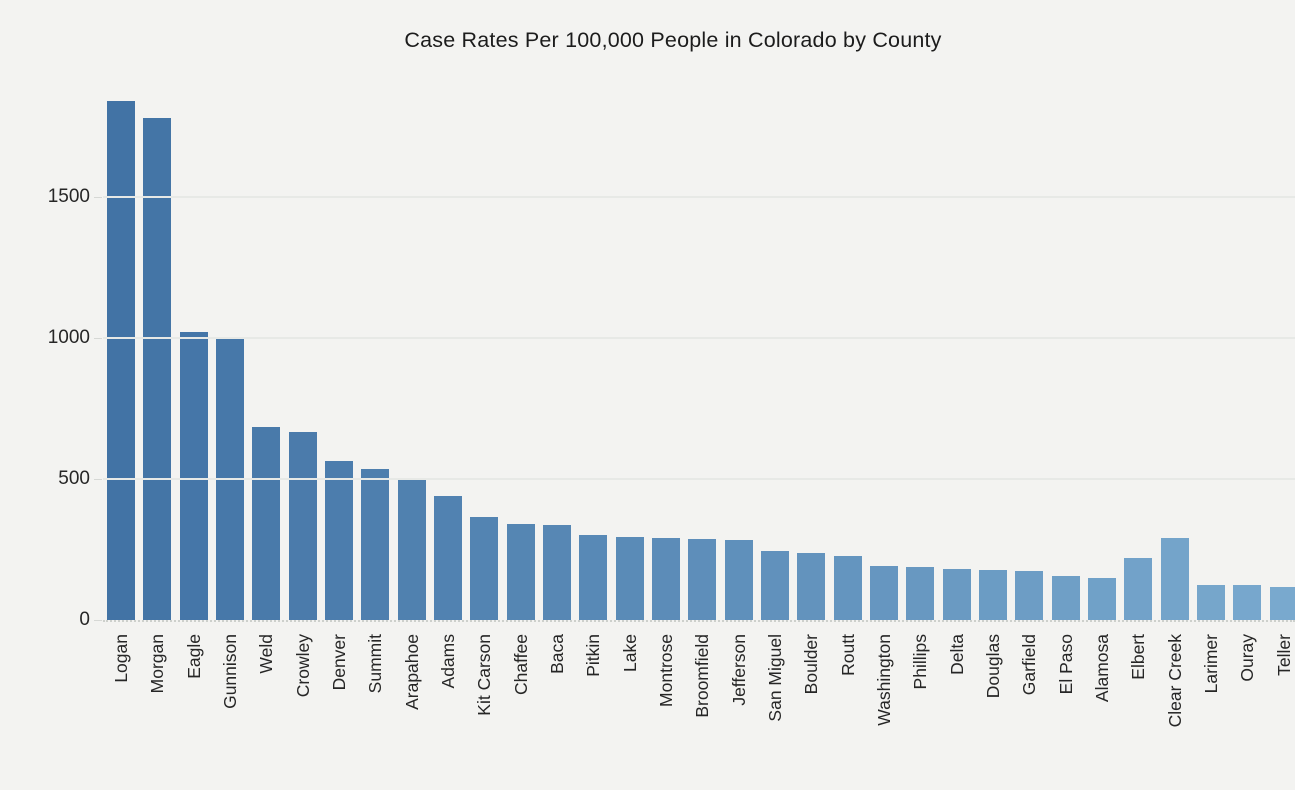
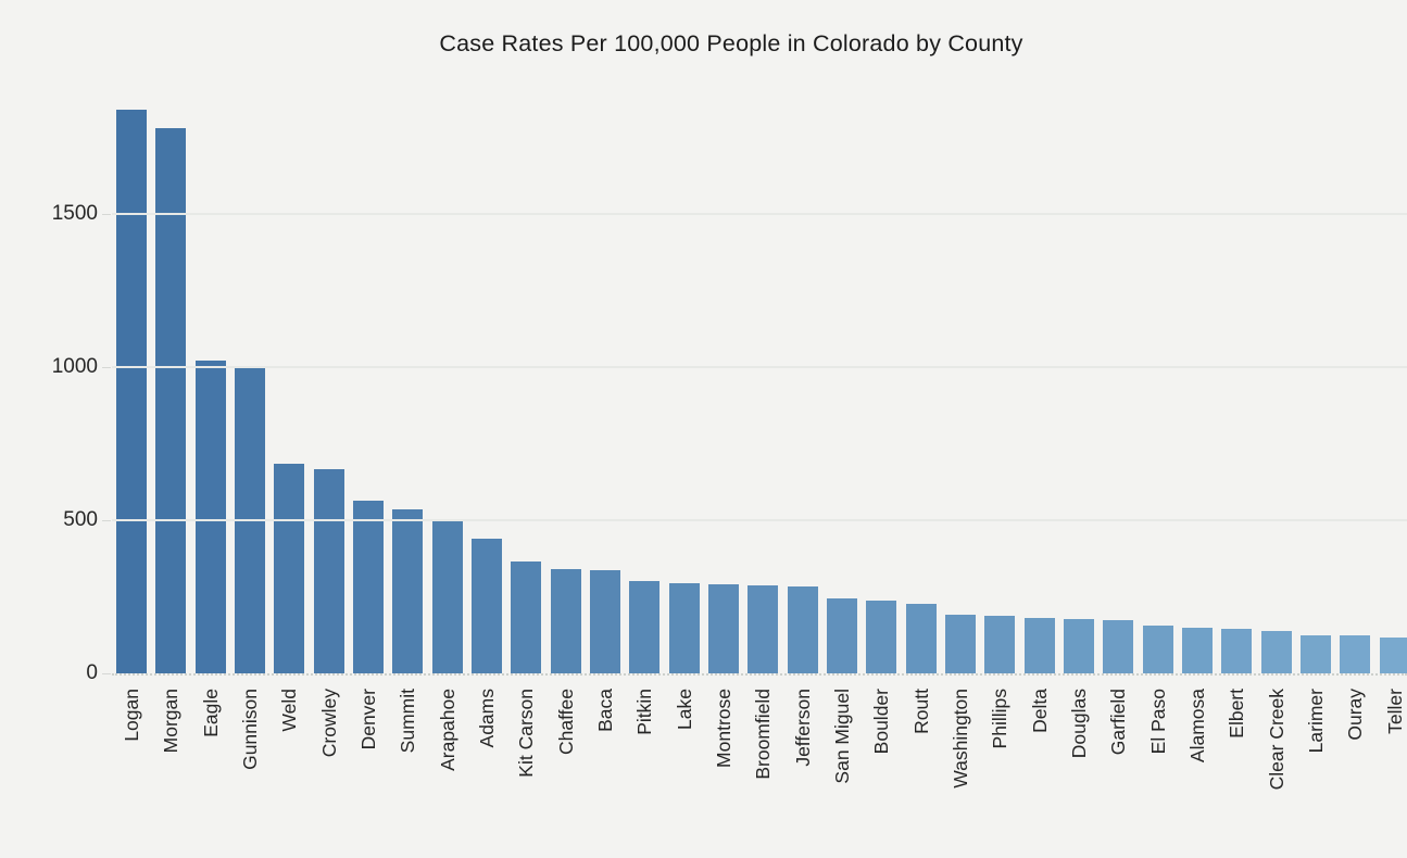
Elbert: 220 -> 150
Clear Creek: 290 -> 140
